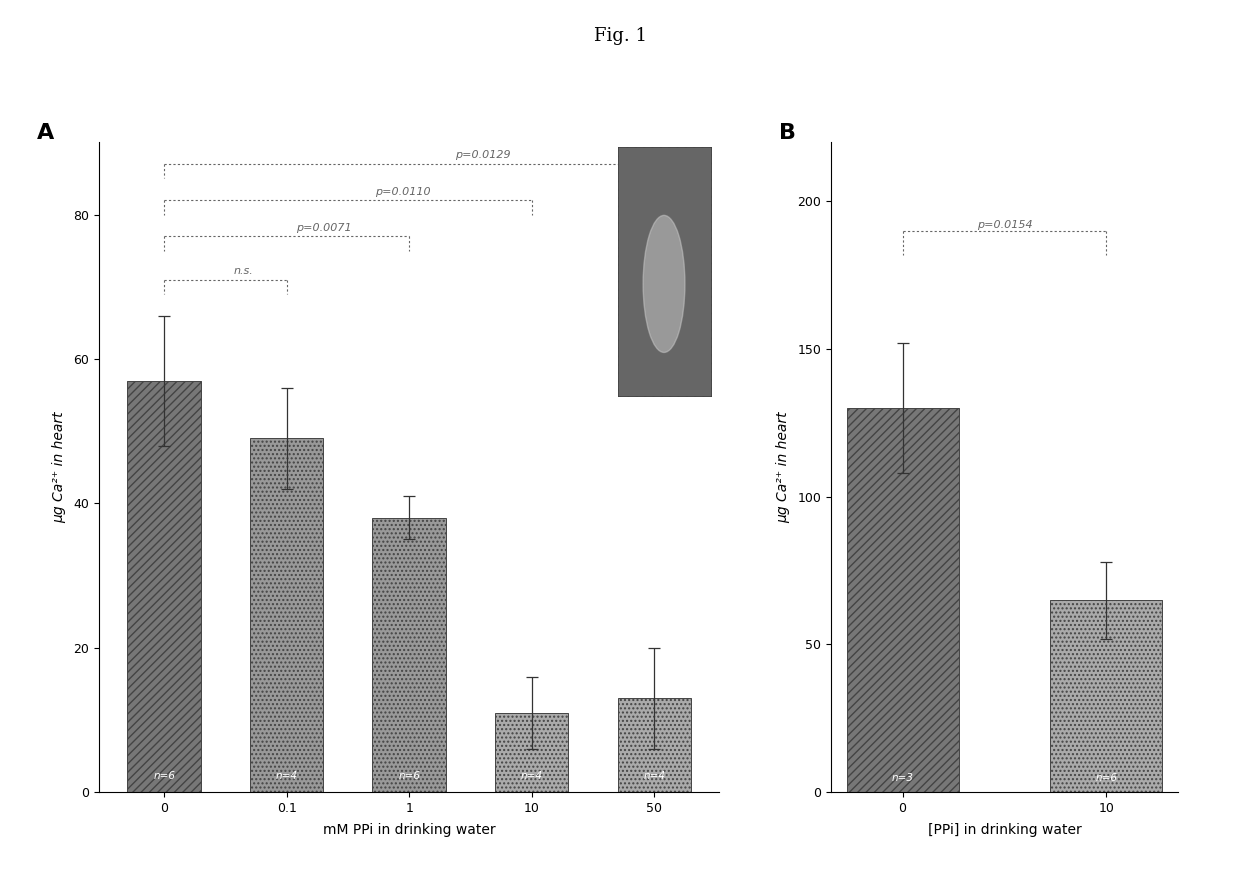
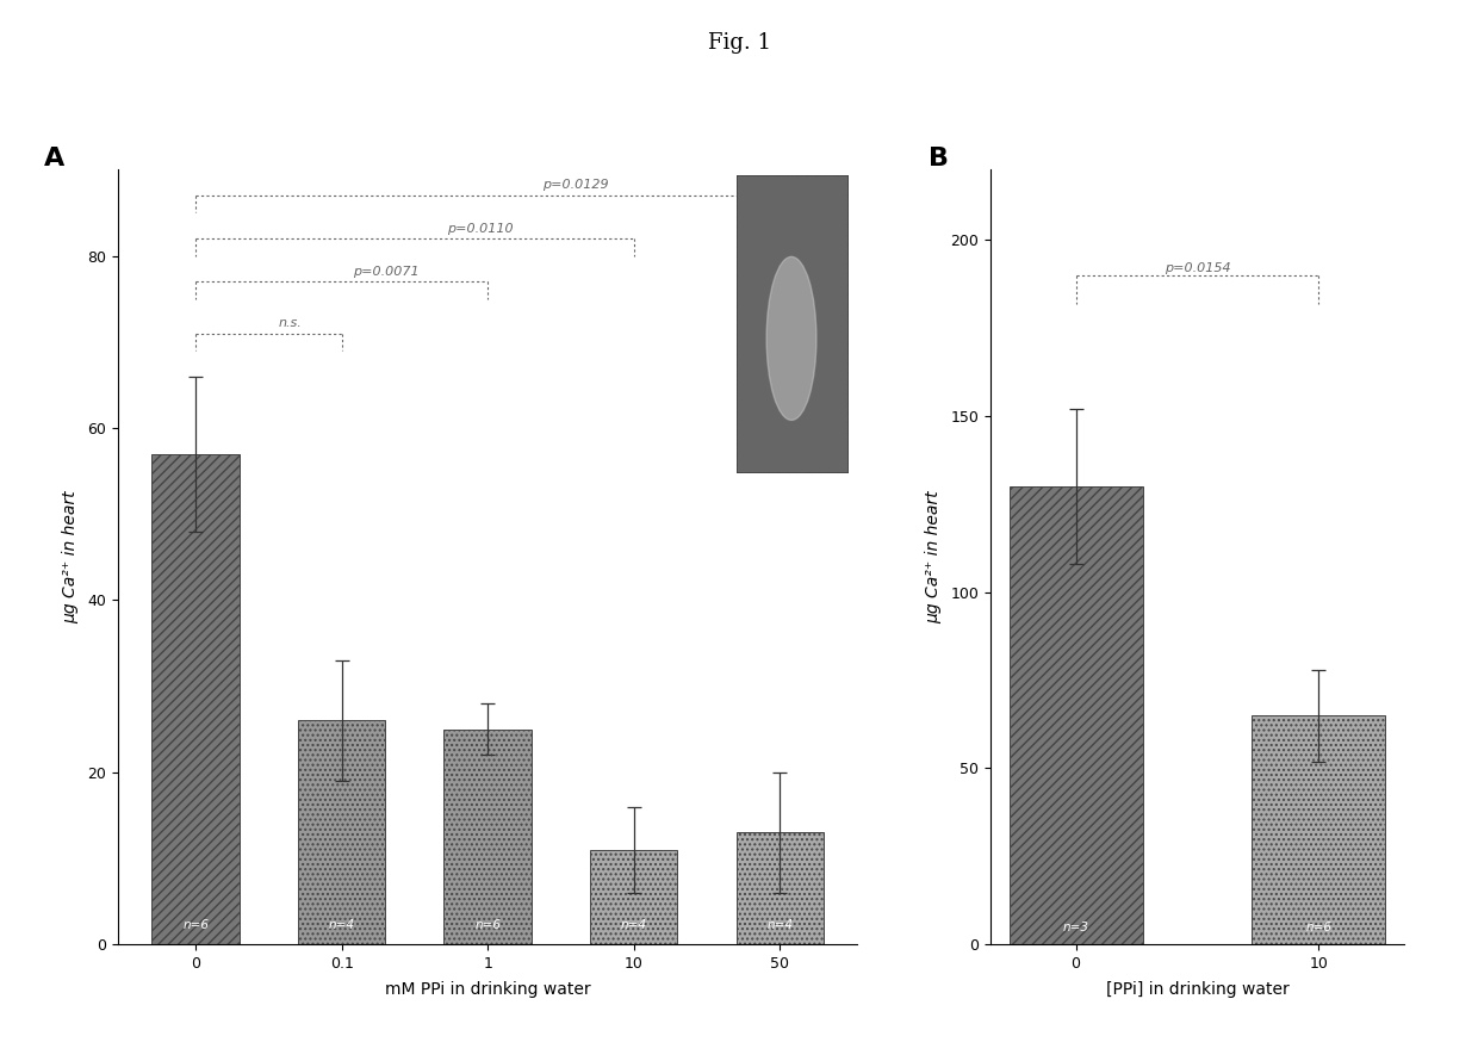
0.1: 49 -> 26
1: 38 -> 25
